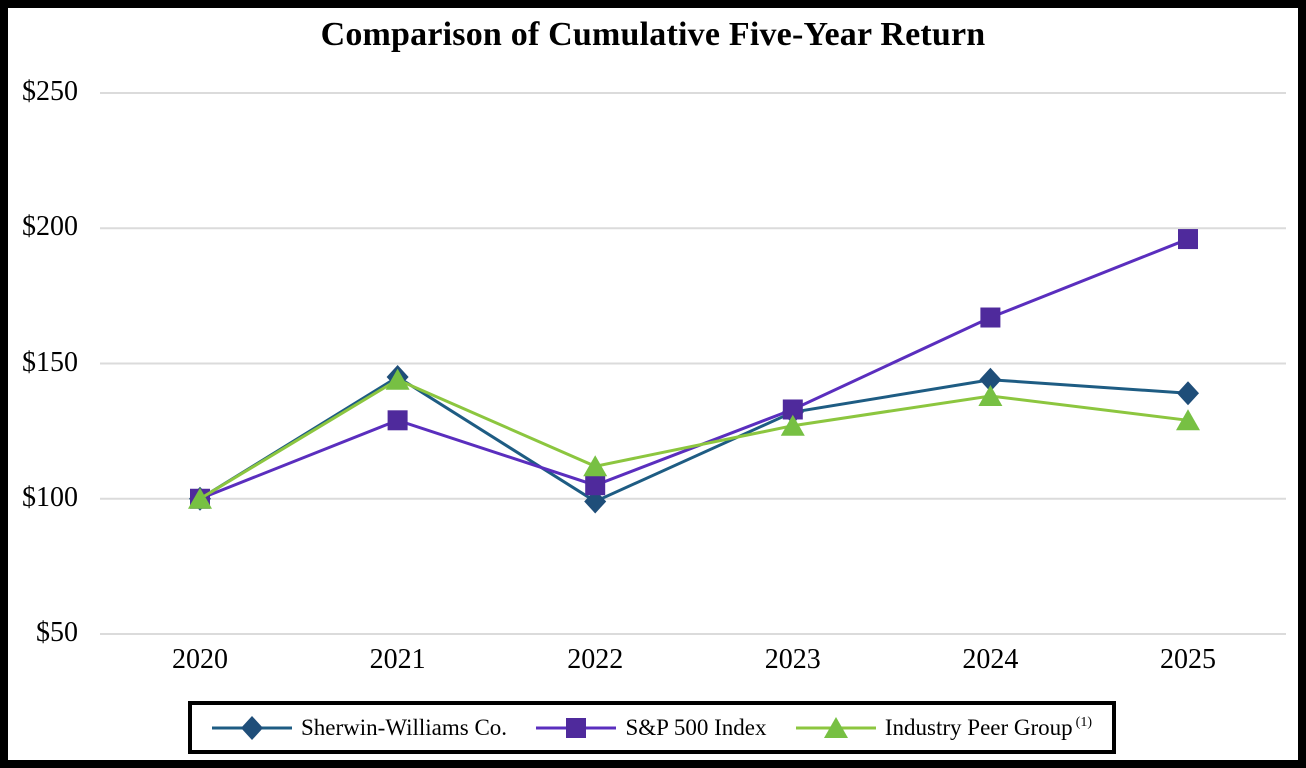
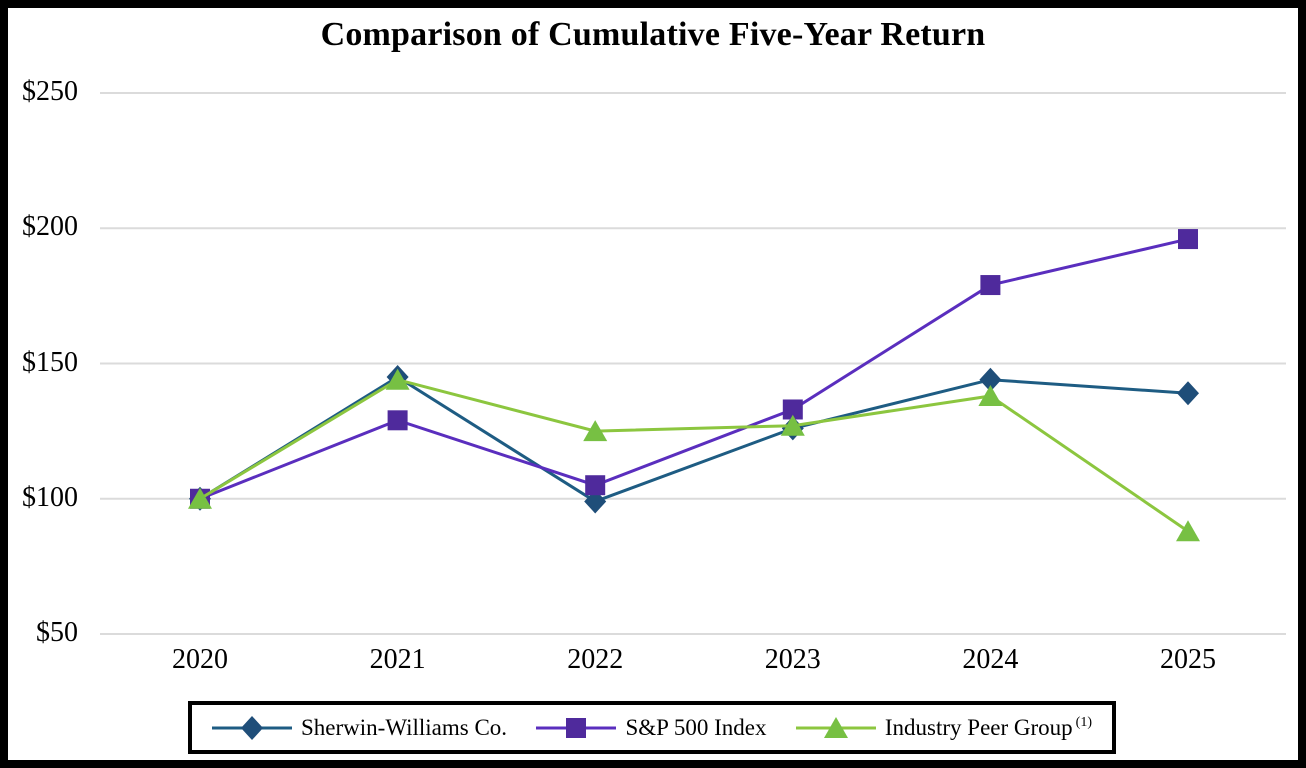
Industry Peer Group/2022: $112 -> $125
Sherwin-Williams Co./2023: $132 -> $126
S&P 500 Index/2024: $167 -> $179
Industry Peer Group/2025: $129 -> $88
